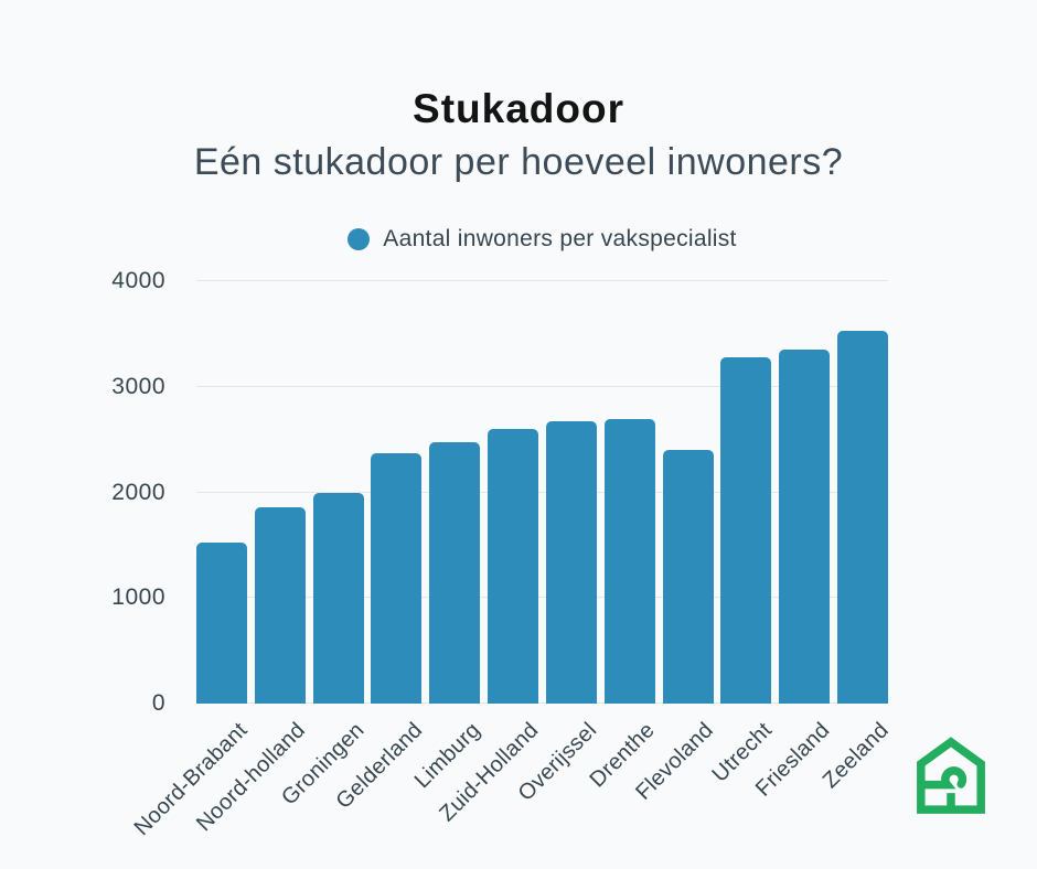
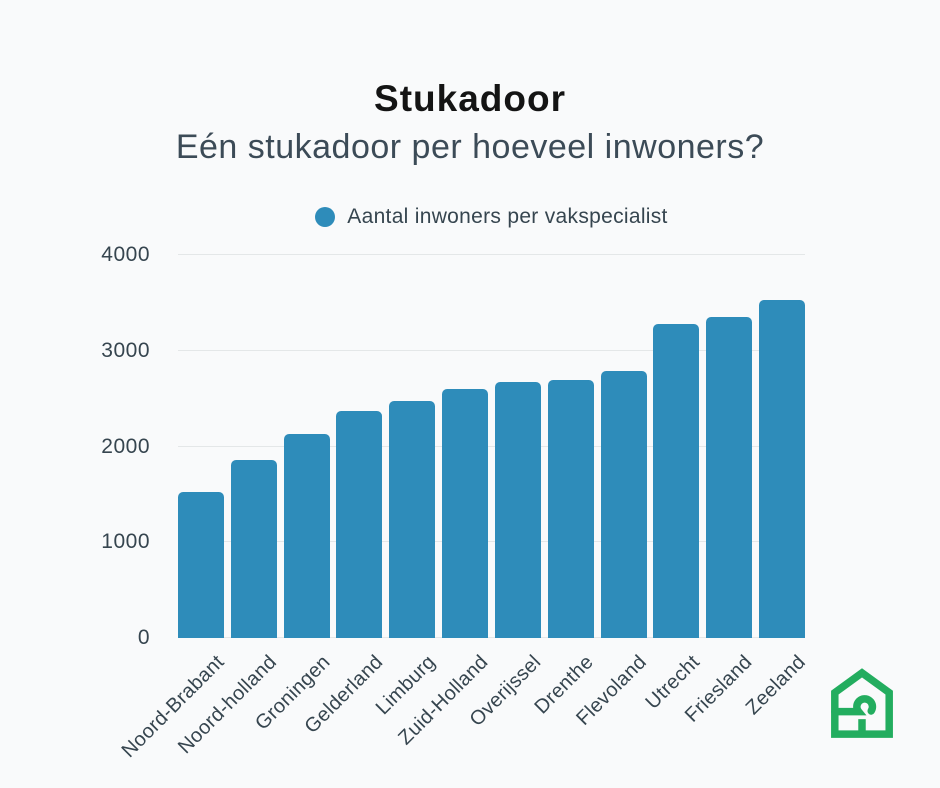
Groningen: 2000 -> 2100
Flevoland: 2400 -> 2800
